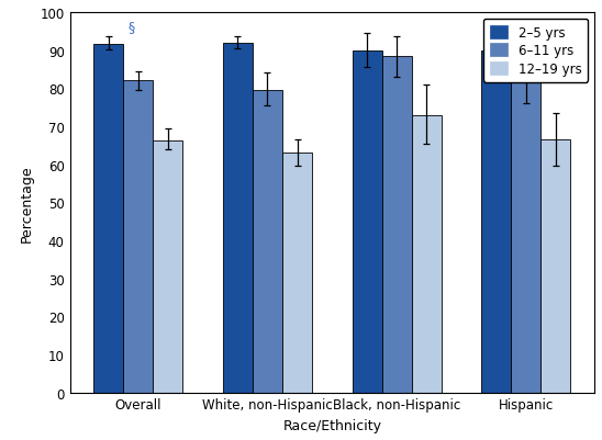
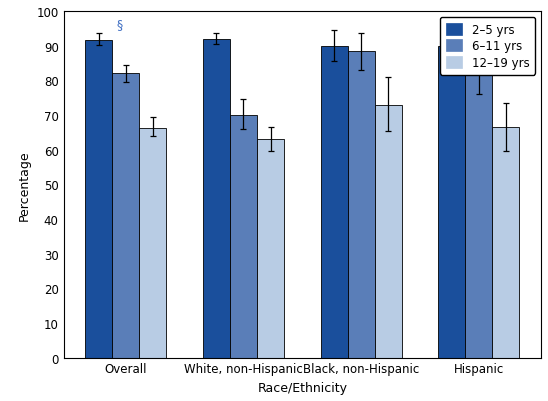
6–11 yrs/White, non-Hispanic: 79.5 -> 70.0
